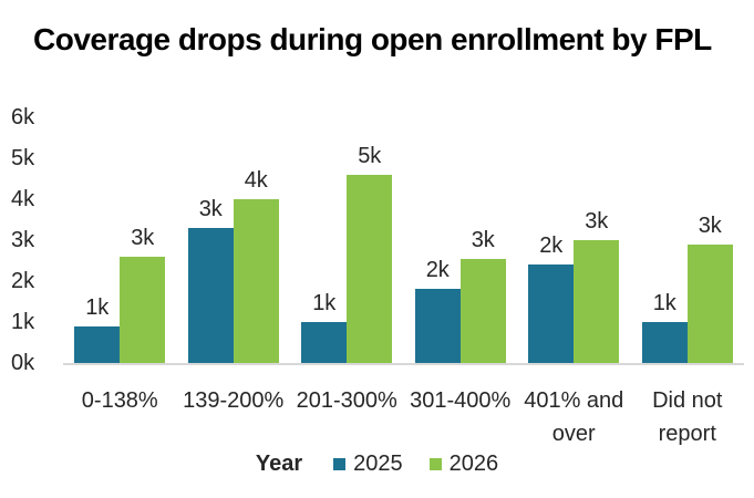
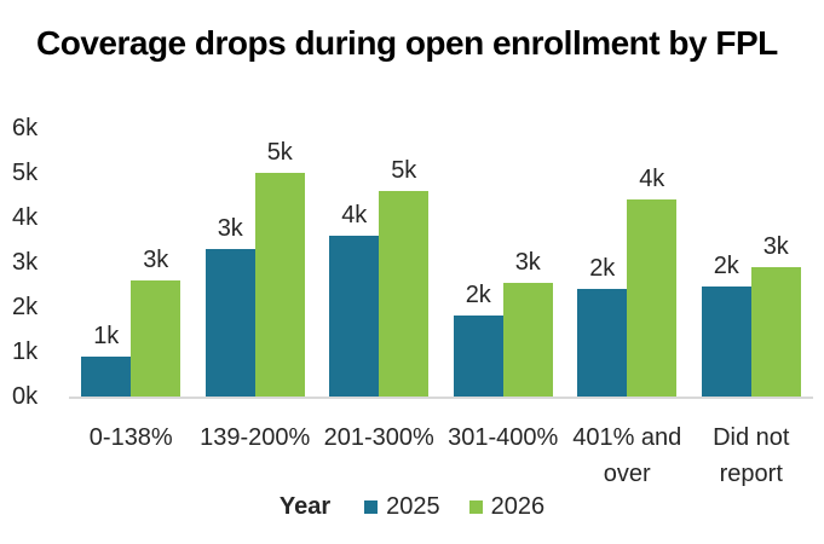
2026/139-200%: 4k -> 5k
2025/201-300%: 1k -> 4k
2026/401% and over: 3k -> 4k
2025/Did not report: 1k -> 2k
